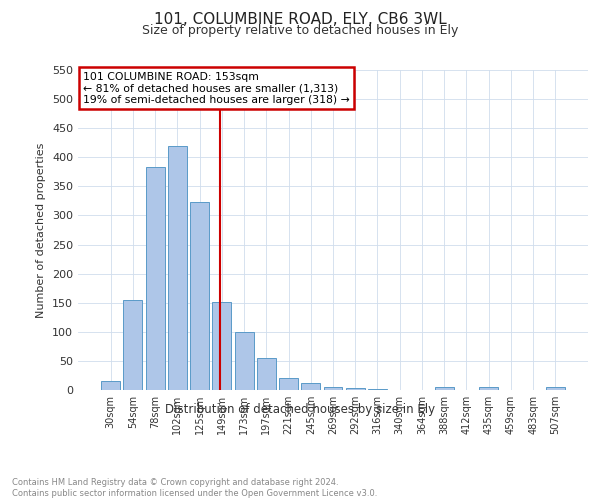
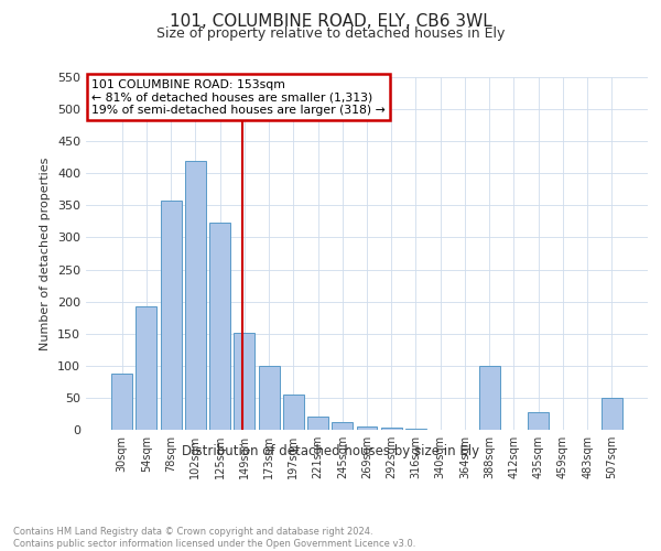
30sqm: 15 -> 88
54sqm: 155 -> 192
78sqm: 383 -> 358
388sqm: 5 -> 100
435sqm: 5 -> 28
507sqm: 5 -> 50
